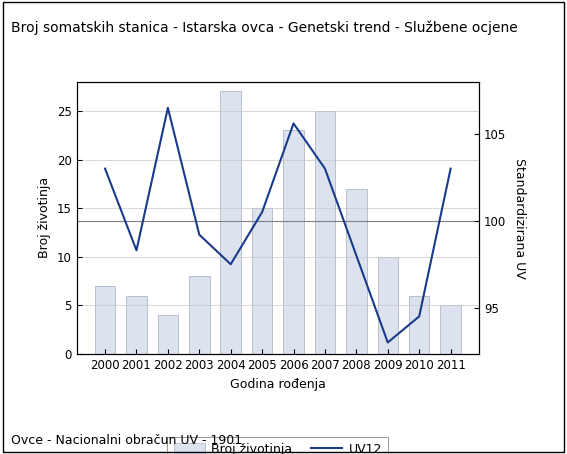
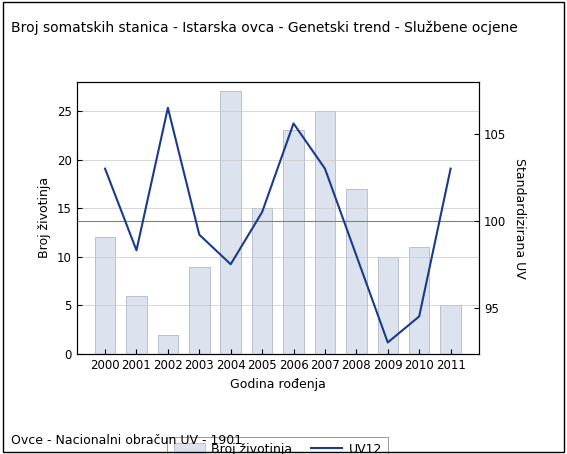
Broj životinja/2000: 7 -> 12
Broj životinja/2002: 4 -> 2
Broj životinja/2003: 8 -> 9
Broj životinja/2010: 6 -> 11
